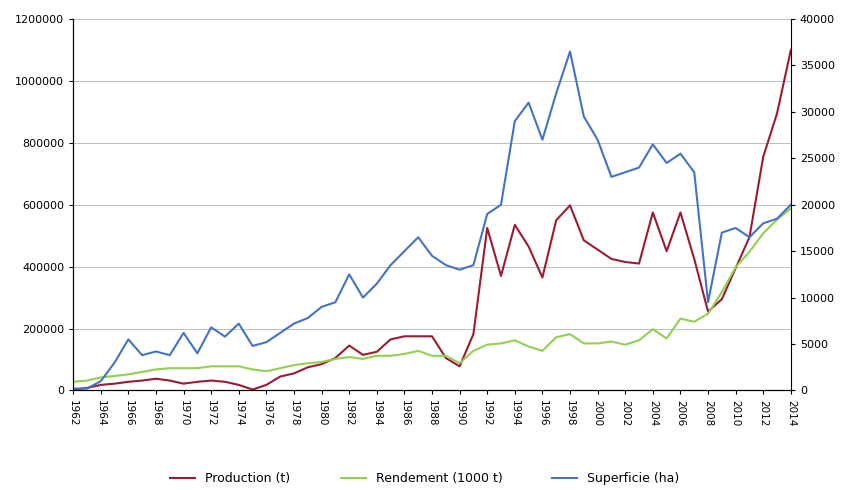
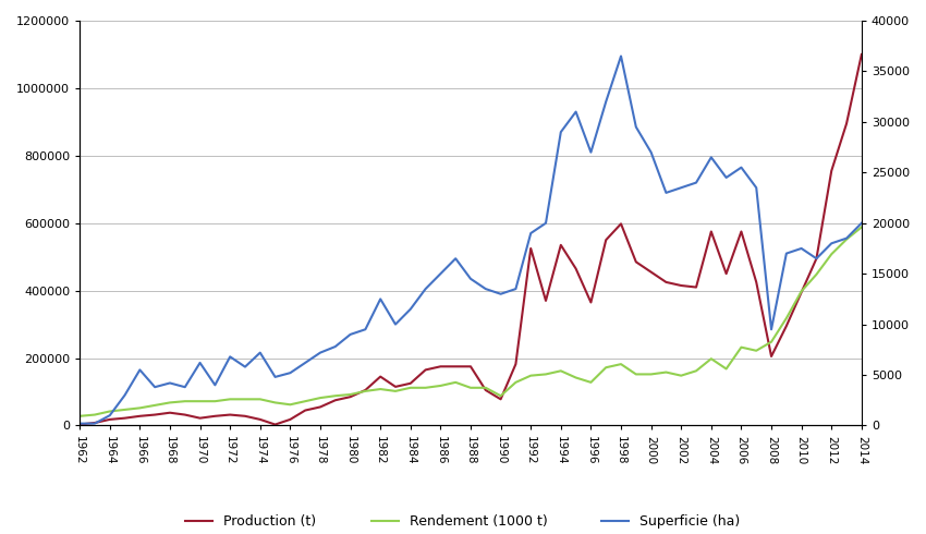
Production (t)/2008: 255000 -> 205000
